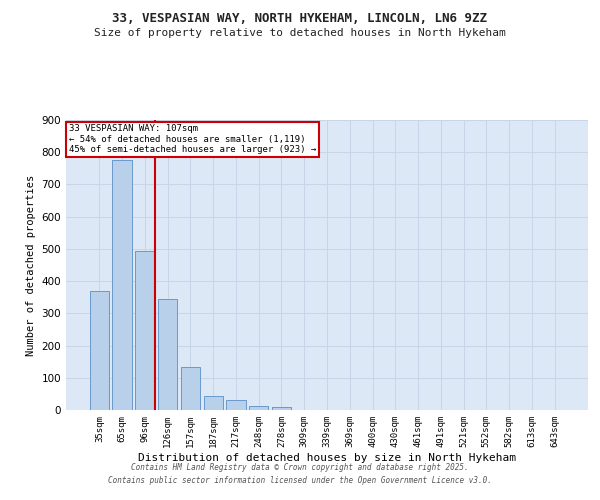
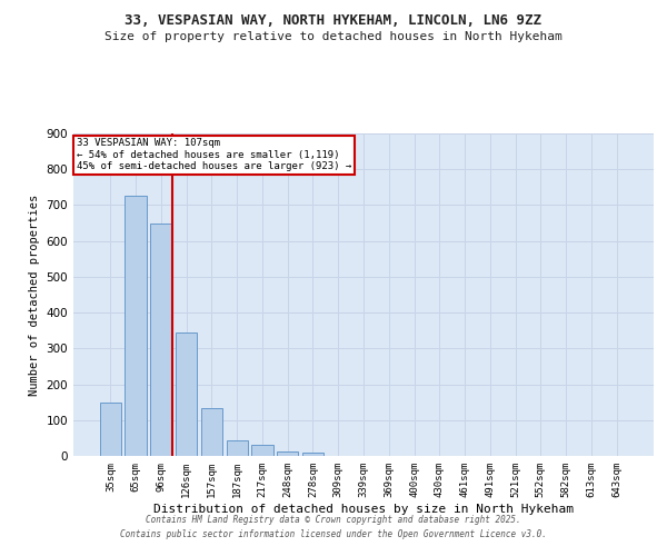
35sqm: 370 -> 150
65sqm: 775 -> 725
96sqm: 495 -> 648
